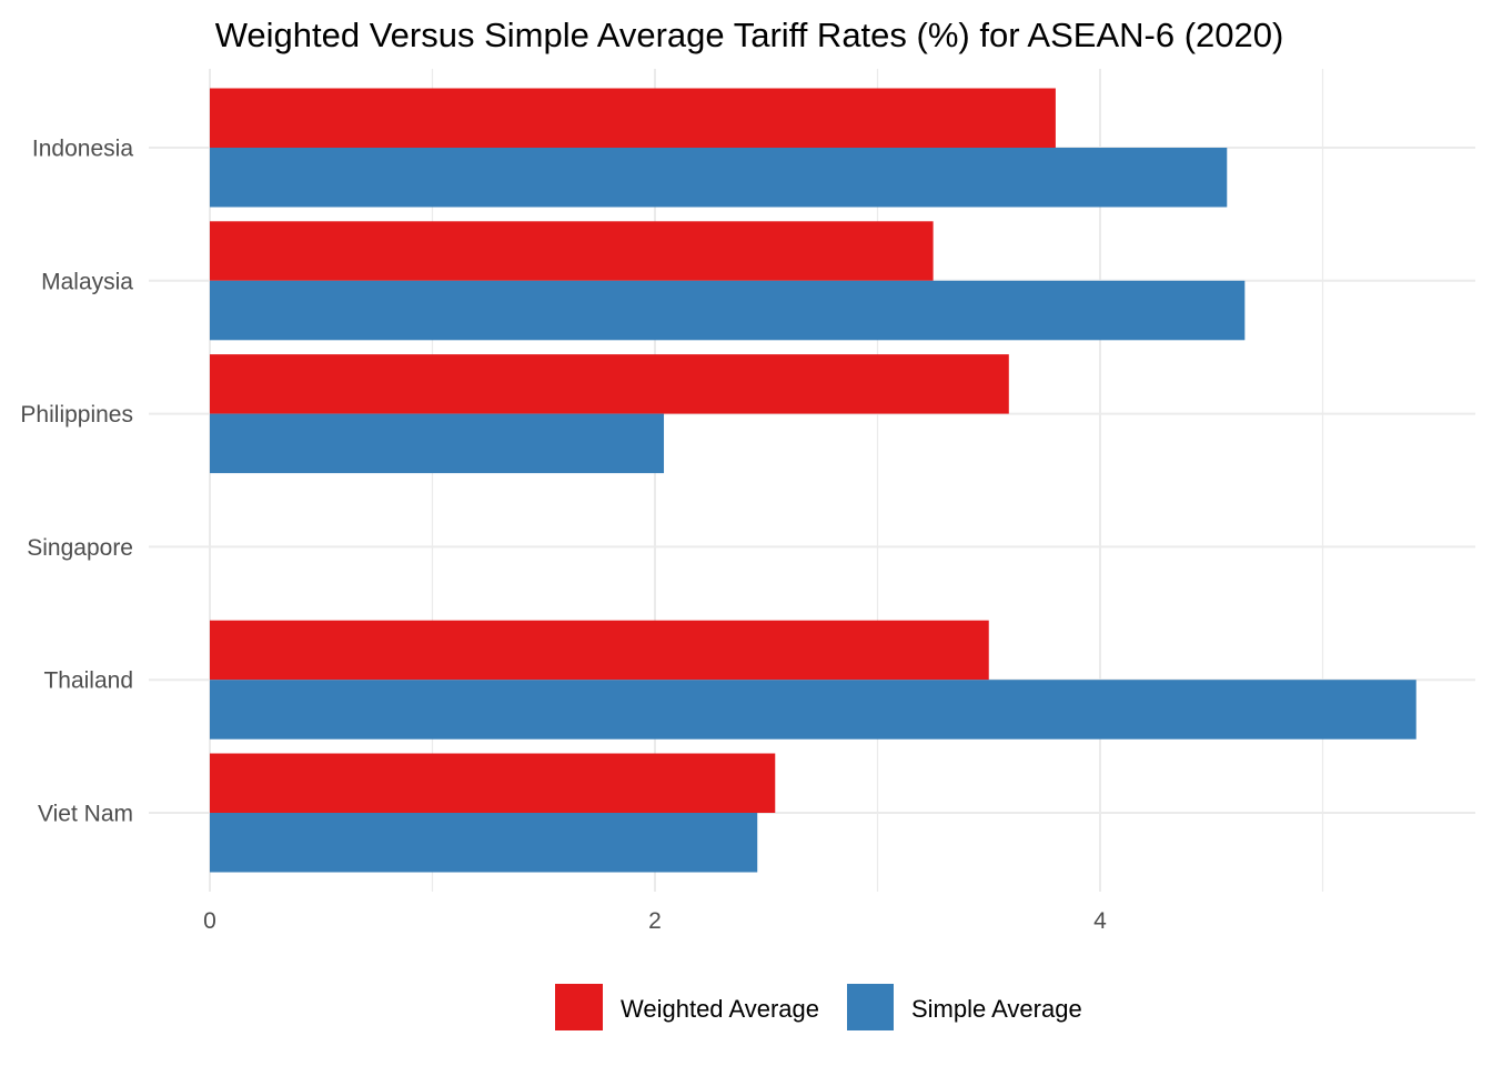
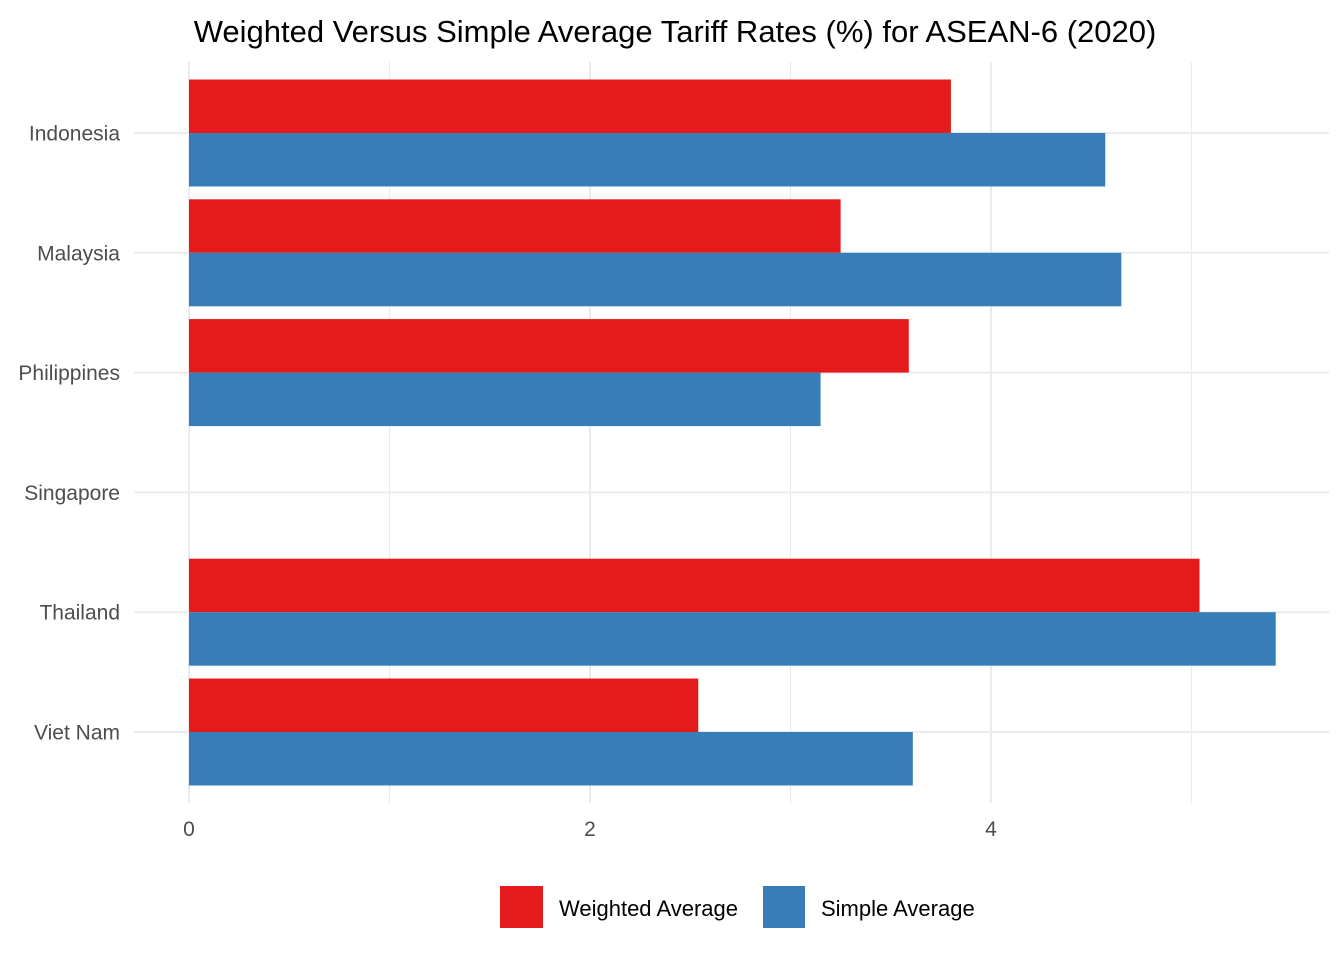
Simple Average/Philippines: 2.04 -> 3.15
Weighted Average/Thailand: 3.50 -> 5.04
Simple Average/Viet Nam: 2.46 -> 3.61
